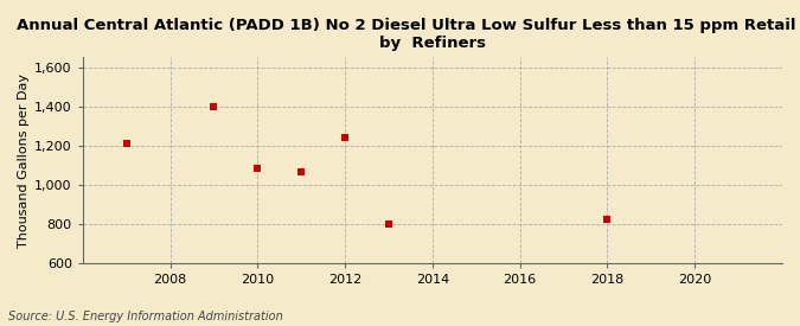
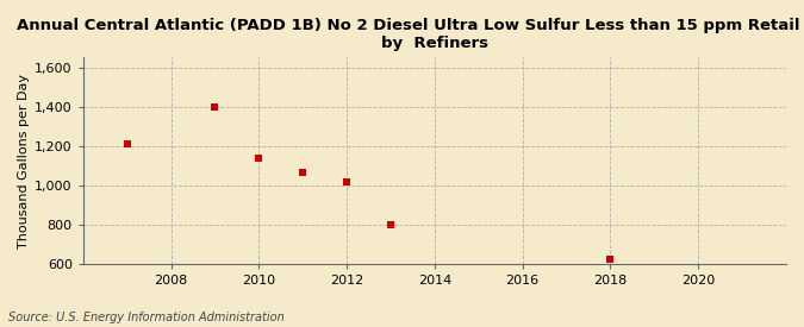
2010: 1,080 -> 1,140
2012: 1,240 -> 1,020
2018: 820 -> 620
